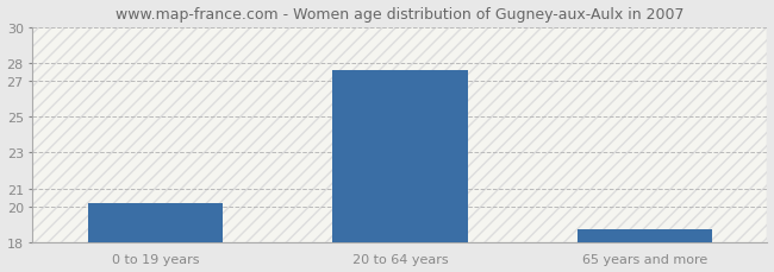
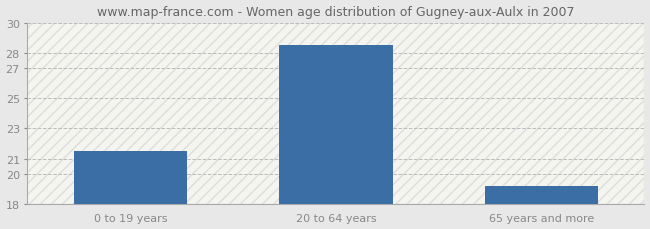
0 to 19 years: 20.2 -> 21.5
20 to 64 years: 27.6 -> 28.5
65 years and more: 18.7 -> 19.2
